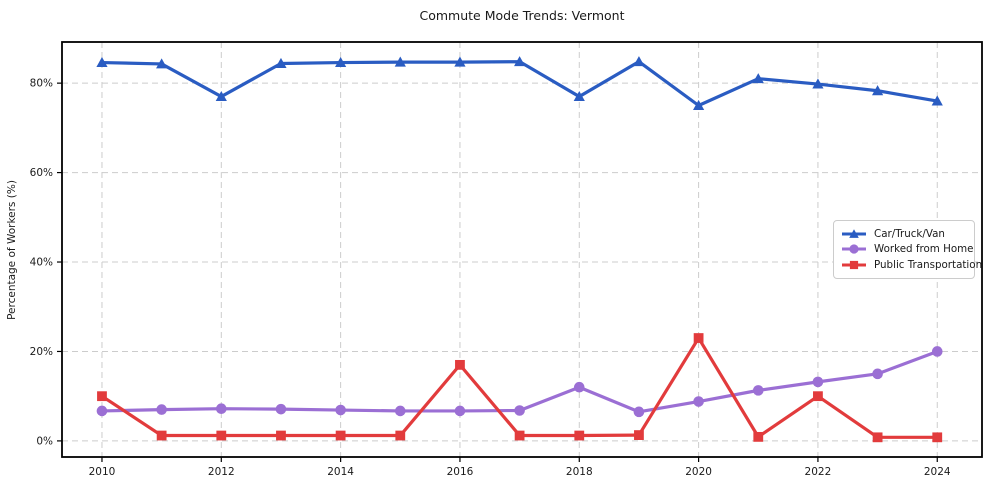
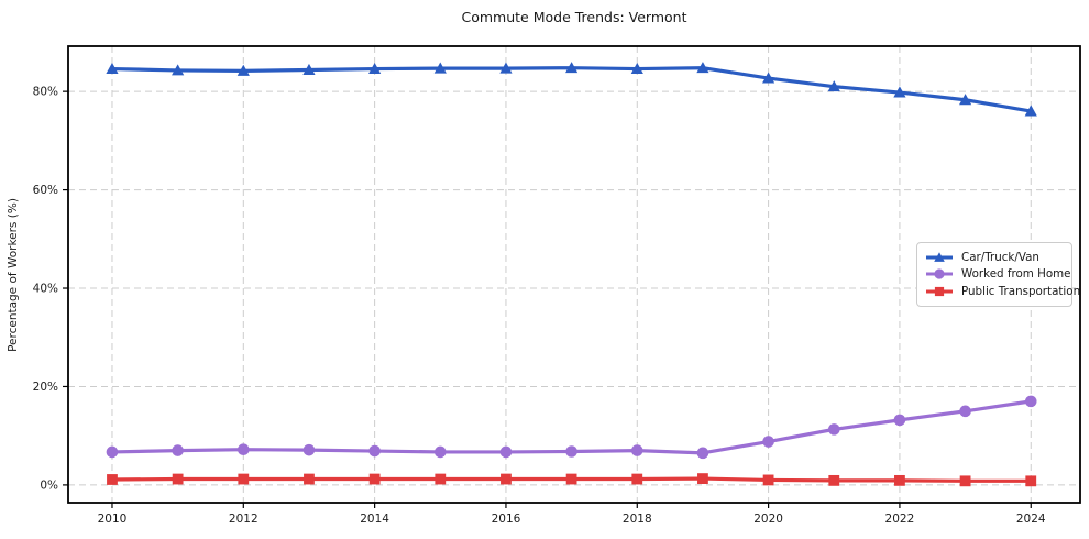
Public Transportation/2010: 10% -> 1%
Car/Truck/Van/2012: 77% -> 84%
Public Transportation/2016: 17% -> 1%
Car/Truck/Van/2018: 77% -> 85%
Worked from Home/2018: 12% -> 7%
Car/Truck/Van/2020: 75% -> 83%
Public Transportation/2020: 23% -> 1%
Public Transportation/2022: 10% -> 1%
Worked from Home/2024: 20% -> 17%
